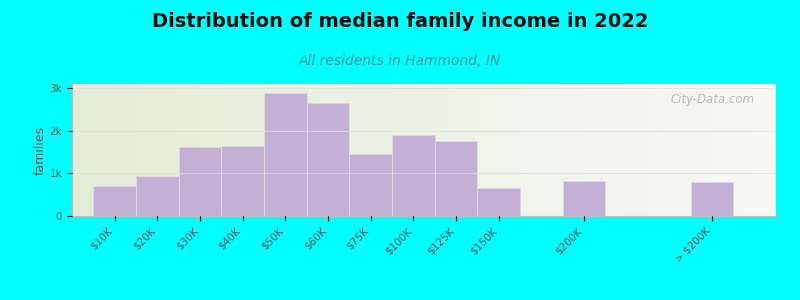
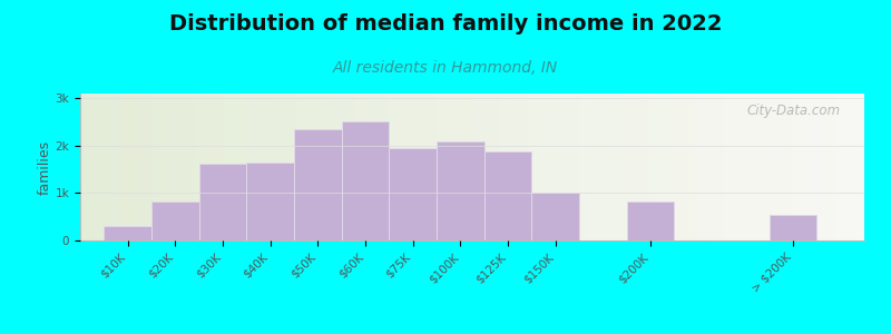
$10K: 0.70k -> 0.30k
$20K: 0.95k -> 0.83k
$50K: 2.90k -> 2.35k
$60K: 2.65k -> 2.52k
$75K: 1.45k -> 1.95k
$100K: 1.90k -> 2.10k
$125K: 1.75k -> 1.88k
$150K: 0.65k -> 1.02k
> $200K: 0.80k -> 0.53k
